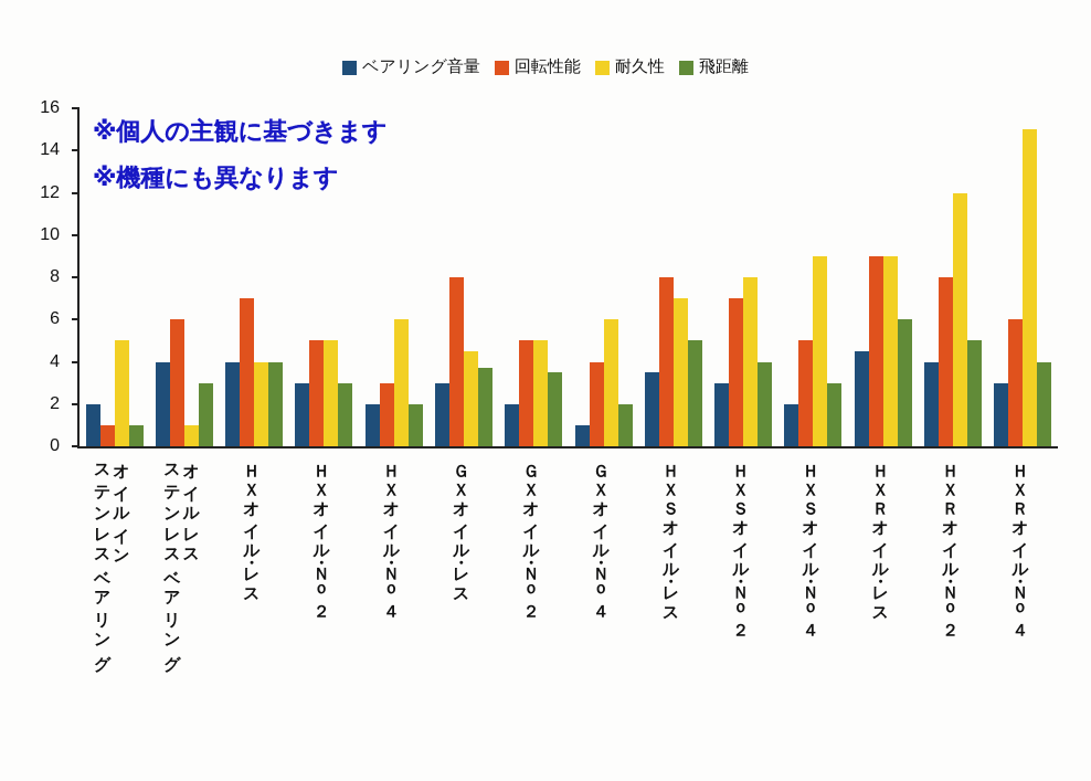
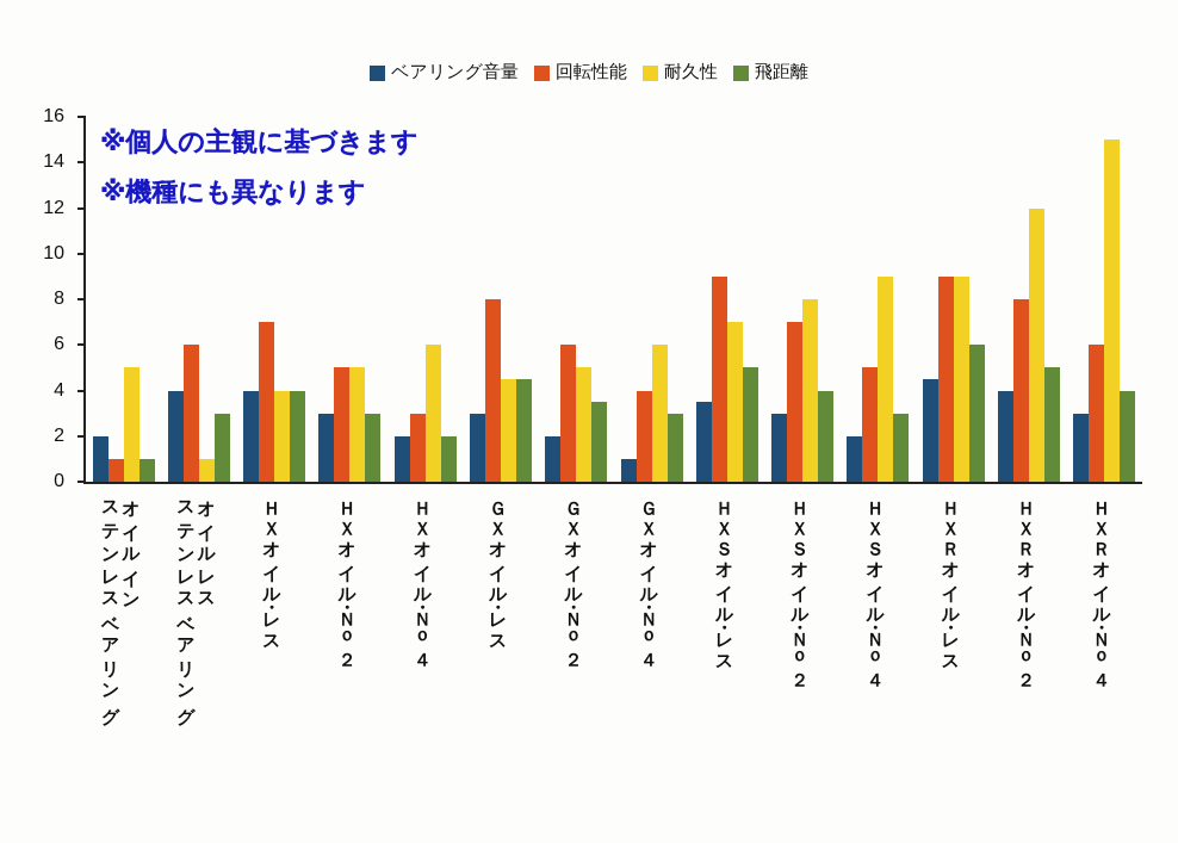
飛距離/ＧＸオイル・レス: 3.7 -> 4.5
回転性能/ＧＸオイル・Ｎｏ２: 5 -> 6
飛距離/ＧＸオイル・Ｎｏ４: 2.0 -> 3.0
回転性能/ＨＸＳオイル・レス: 8 -> 9
